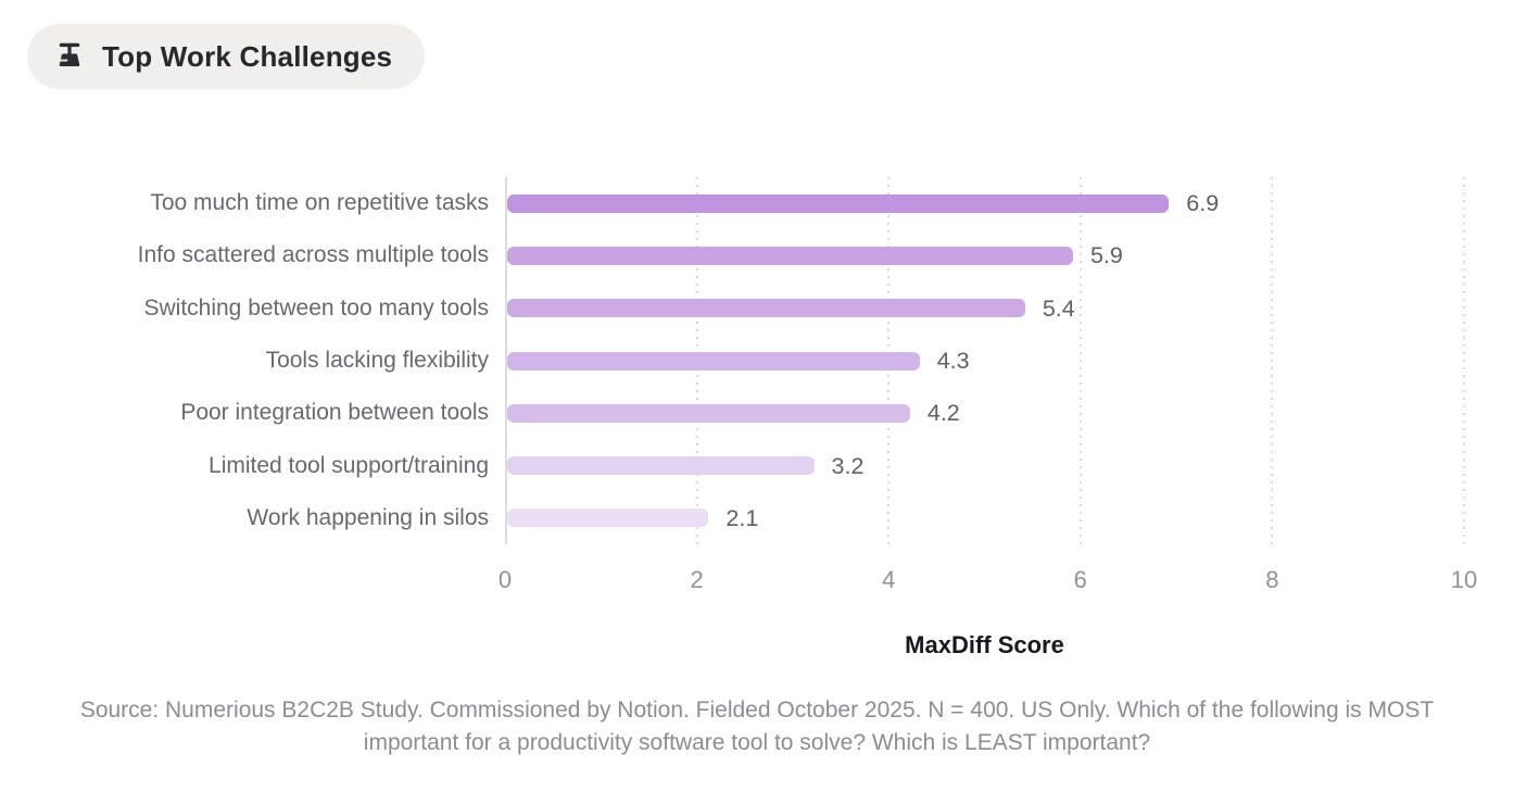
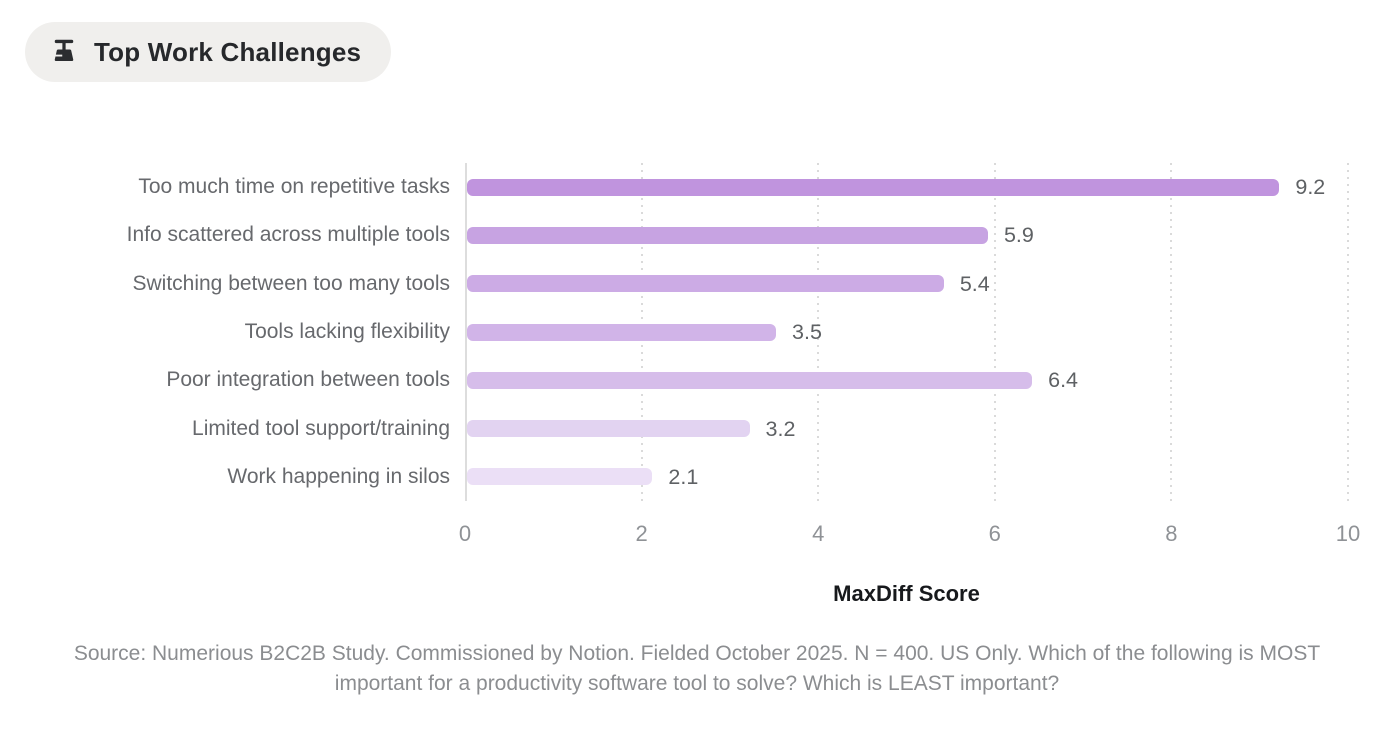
Too much time on repetitive tasks: 6.9 -> 9.2
Tools lacking flexibility: 4.3 -> 3.5
Poor integration between tools: 4.2 -> 6.4
